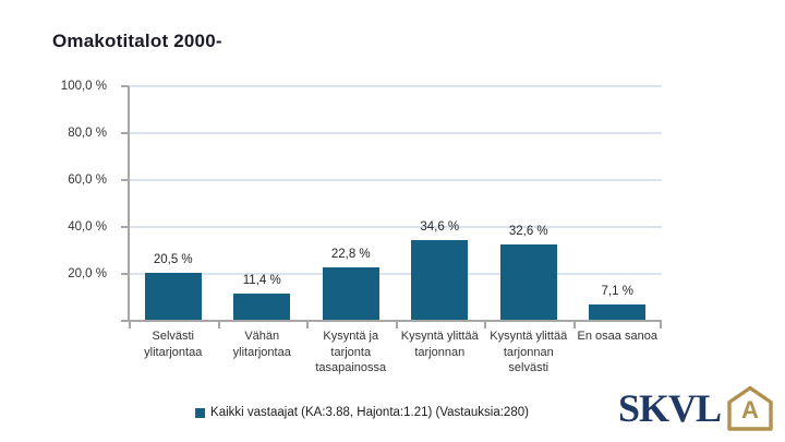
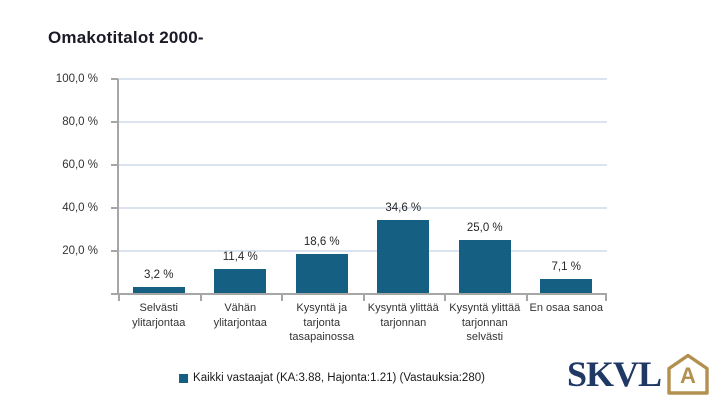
Selvästi ylitarjontaa: 20,5 -> 3,2
Kysyntä ja tarjonta tasapainossa: 22,8 -> 18,6
Kysyntä ylittää tarjonnan selvästi: 32,6 -> 25,0
